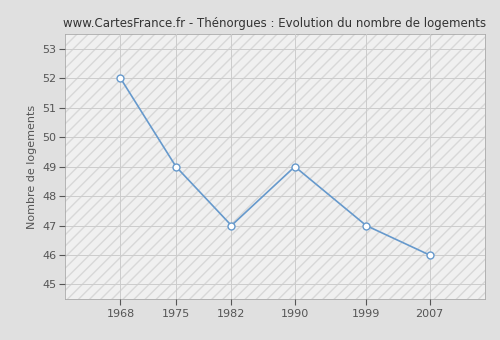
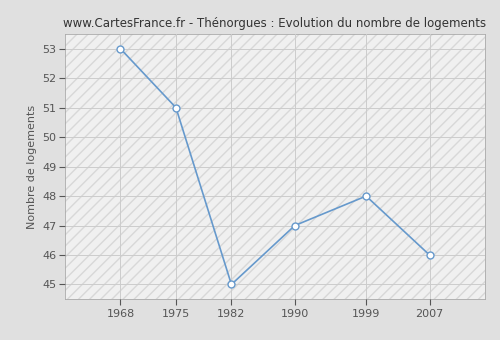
1968: 52 -> 53
1975: 49 -> 51
1982: 47 -> 45
1990: 49 -> 47
1999: 47 -> 48
